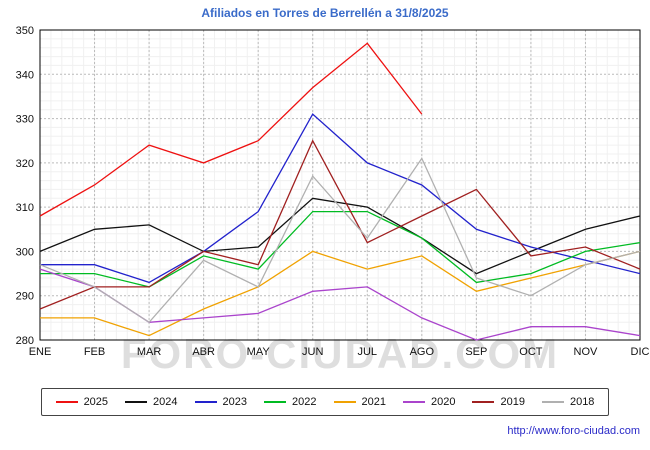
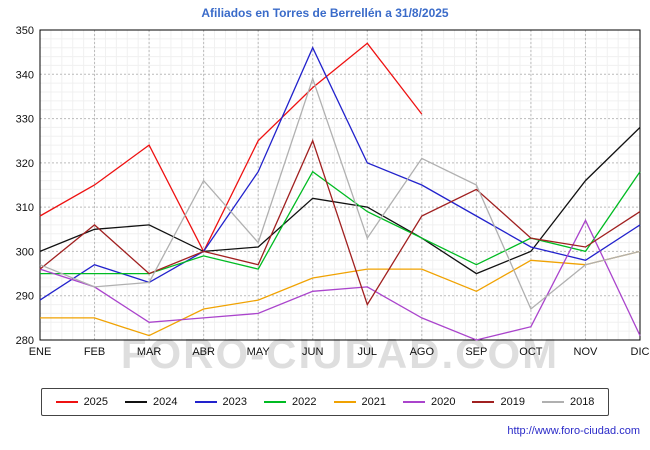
2023/ENE: 297 -> 289
2019/ENE: 287 -> 296
2019/FEB: 292 -> 306
2022/MAR: 292 -> 295
2019/MAR: 292 -> 295
2018/MAR: 284 -> 293
2025/ABR: 320 -> 300
2018/ABR: 298 -> 316
2023/MAY: 309 -> 318
2021/MAY: 292 -> 289
2018/MAY: 292 -> 302
2023/JUN: 331 -> 346
2022/JUN: 309 -> 318
2021/JUN: 300 -> 294
2018/JUN: 317 -> 339
2019/JUL: 302 -> 288
2021/AGO: 299 -> 296
2023/SEP: 305 -> 308
2022/SEP: 293 -> 297
2018/SEP: 294 -> 315
2022/OCT: 295 -> 303
2021/OCT: 294 -> 298
2019/OCT: 299 -> 303
2018/OCT: 290 -> 287
2024/NOV: 305 -> 316
2020/NOV: 283 -> 307
2024/DIC: 308 -> 328
2023/DIC: 295 -> 306
2022/DIC: 302 -> 318
2019/DIC: 296 -> 309
